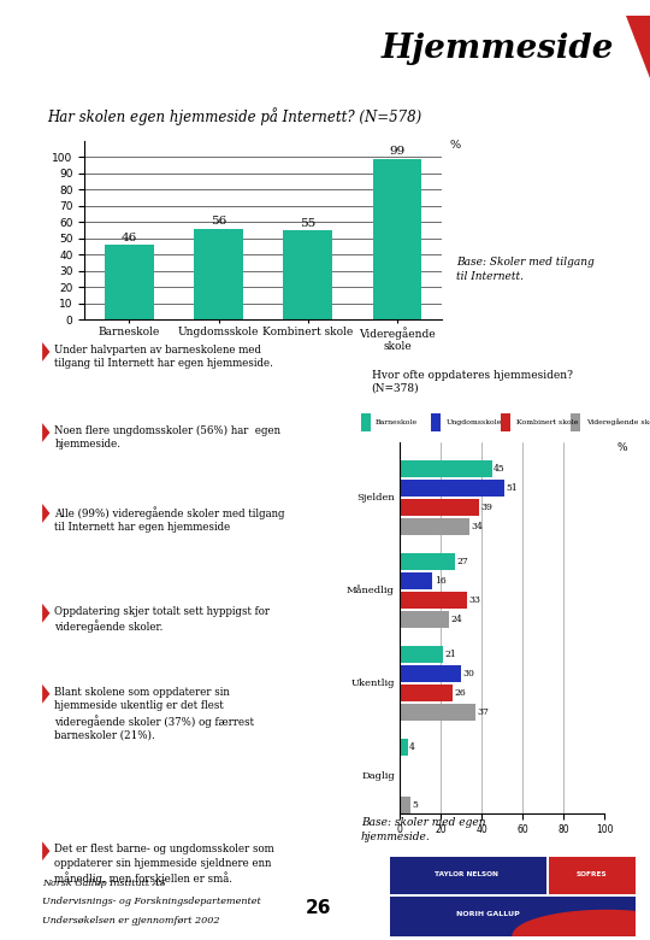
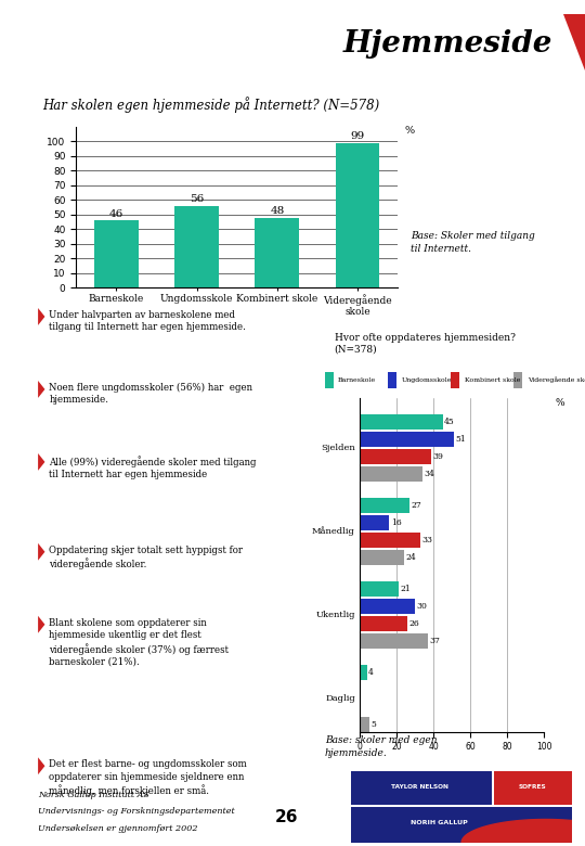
Kombinert skole: 55 -> 48
